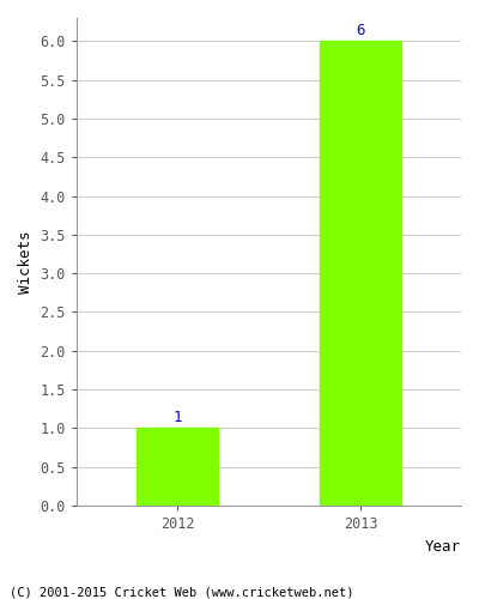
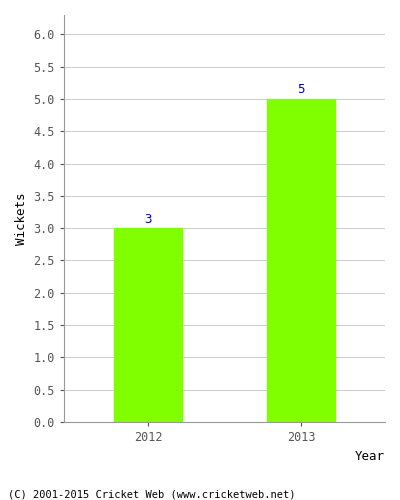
2012: 1 -> 3
2013: 6 -> 5
